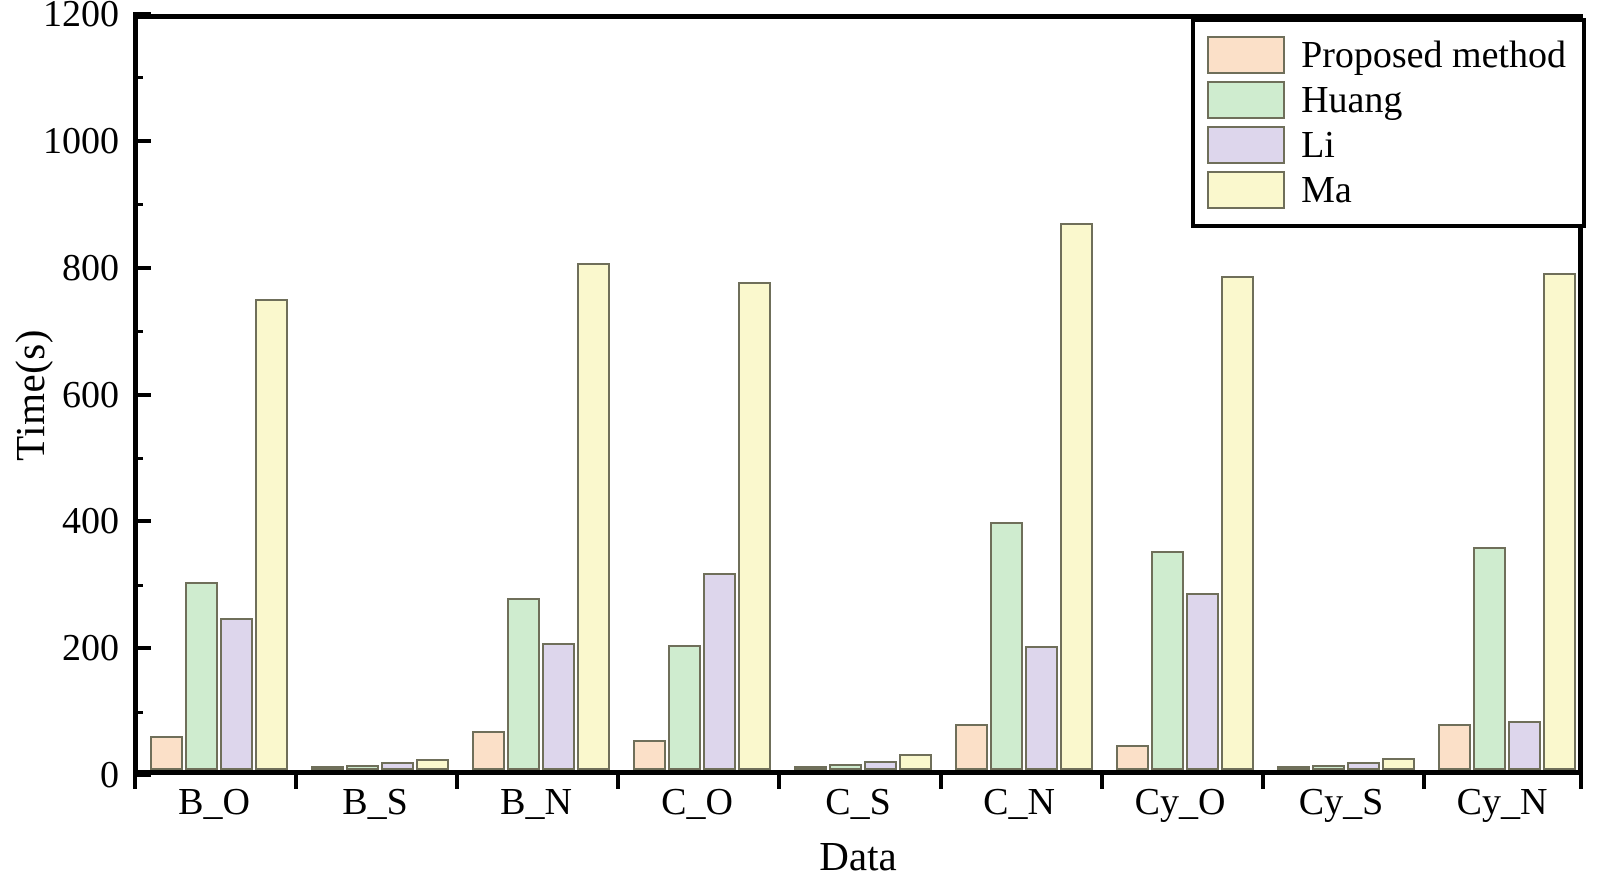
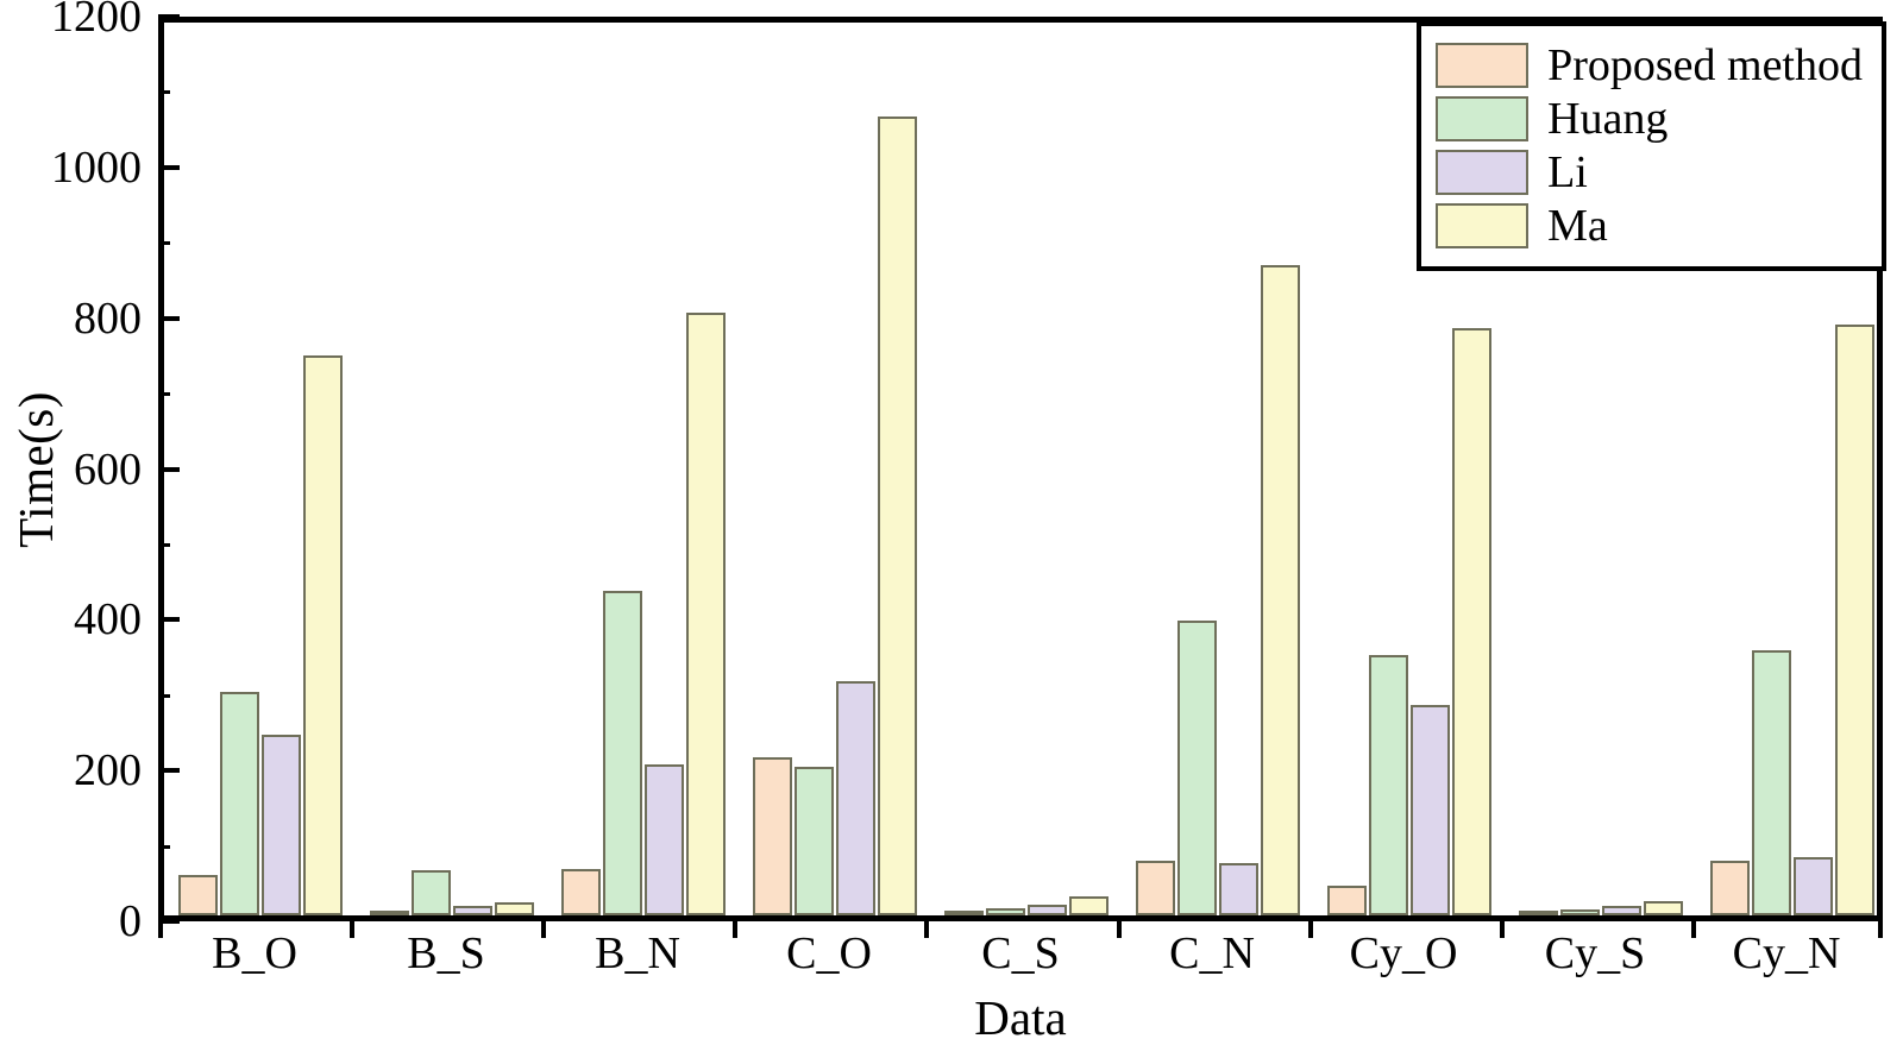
Huang/B_S: 10 -> 60
Huang/B_N: 270 -> 430
Proposed method/C_O: 50 -> 210
Ma/C_O: 770 -> 1060
Li/C_N: 200 -> 70
